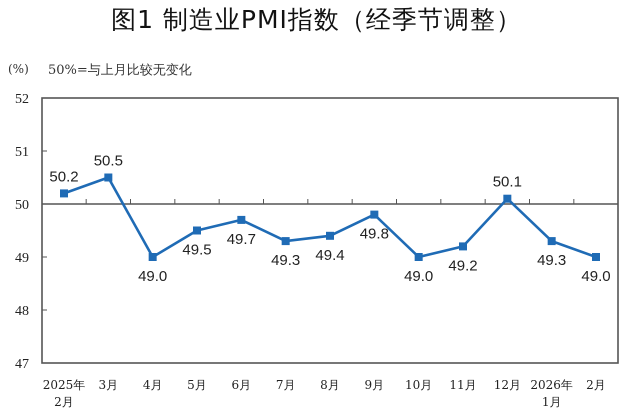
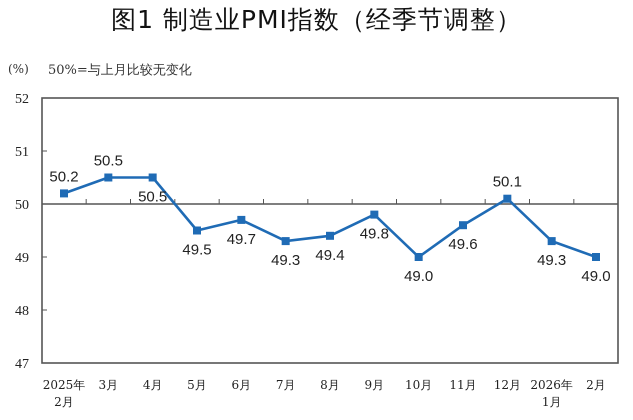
4月: 49.0 -> 50.5
11月: 49.2 -> 49.6
